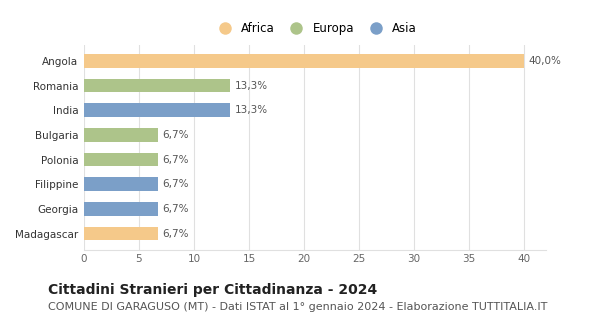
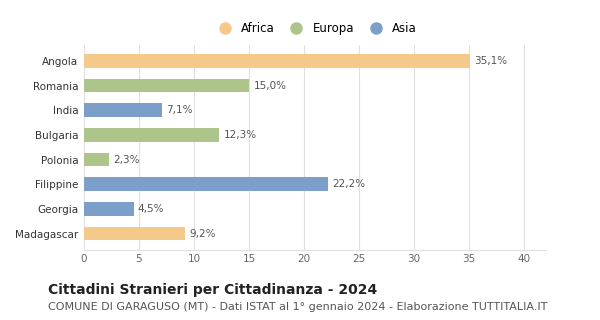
Angola: 40,0% -> 35,1%
Romania: 13,3% -> 15,0%
India: 13,3% -> 7,1%
Bulgaria: 6,7% -> 12,3%
Polonia: 6,7% -> 2,3%
Filippine: 6,7% -> 22,2%
Georgia: 6,7% -> 4,5%
Madagascar: 6,7% -> 9,2%
